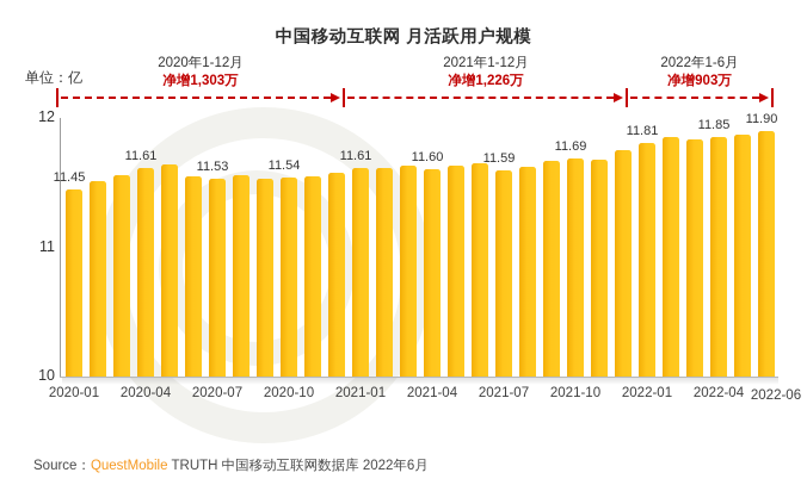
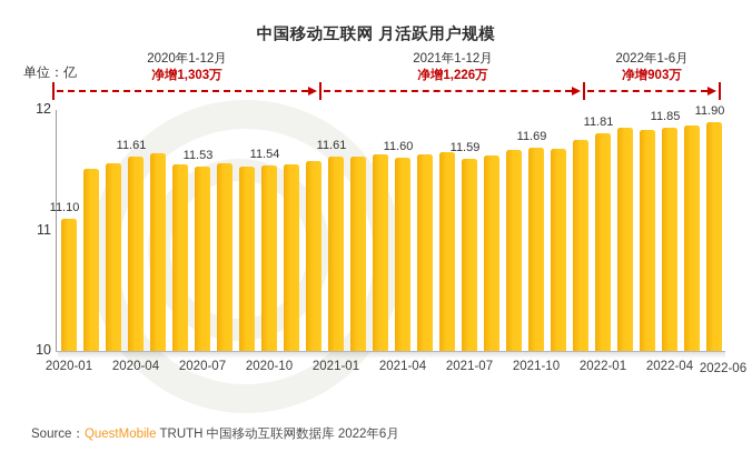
2020-01: 11.45 -> 11.10
